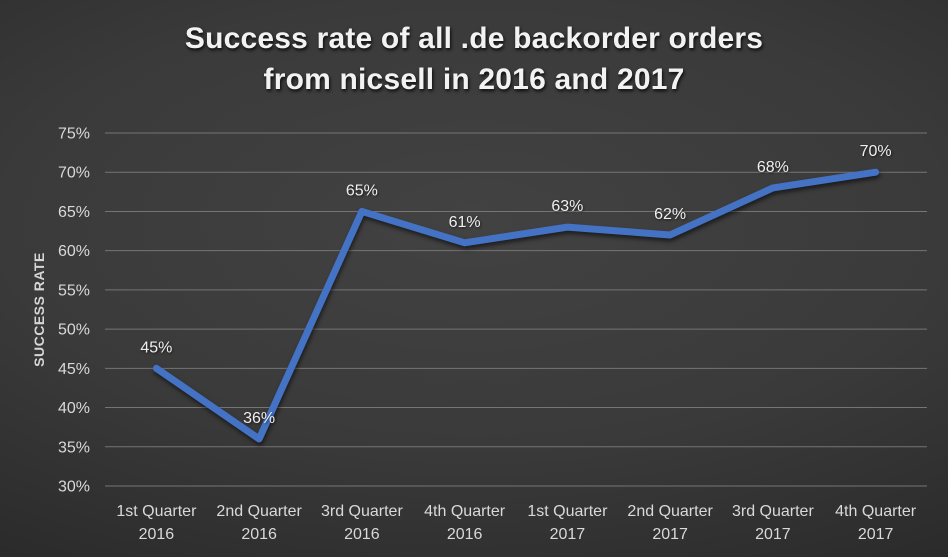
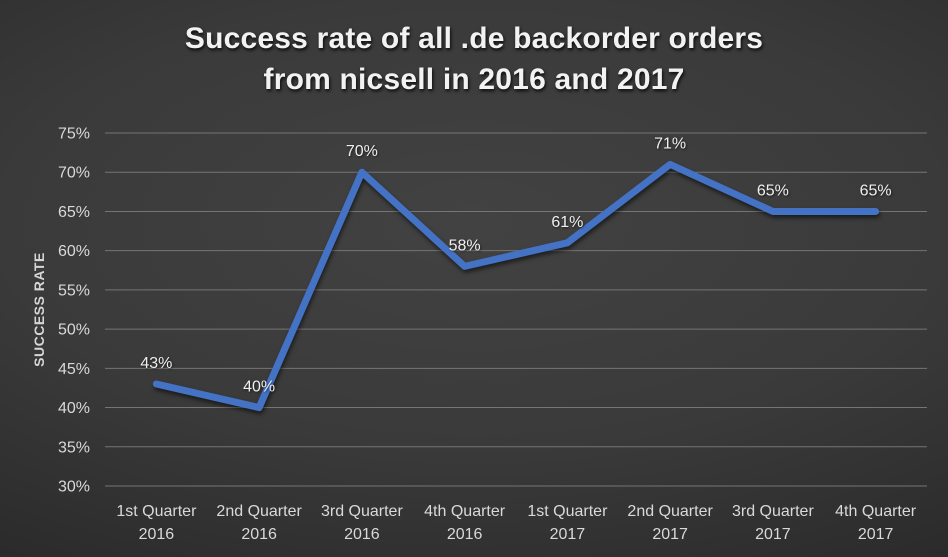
1st Quarter 2016: 45% -> 43%
2nd Quarter 2016: 36% -> 40%
3rd Quarter 2016: 65% -> 70%
4th Quarter 2016: 61% -> 58%
1st Quarter 2017: 63% -> 61%
2nd Quarter 2017: 62% -> 71%
3rd Quarter 2017: 68% -> 65%
4th Quarter 2017: 70% -> 65%
